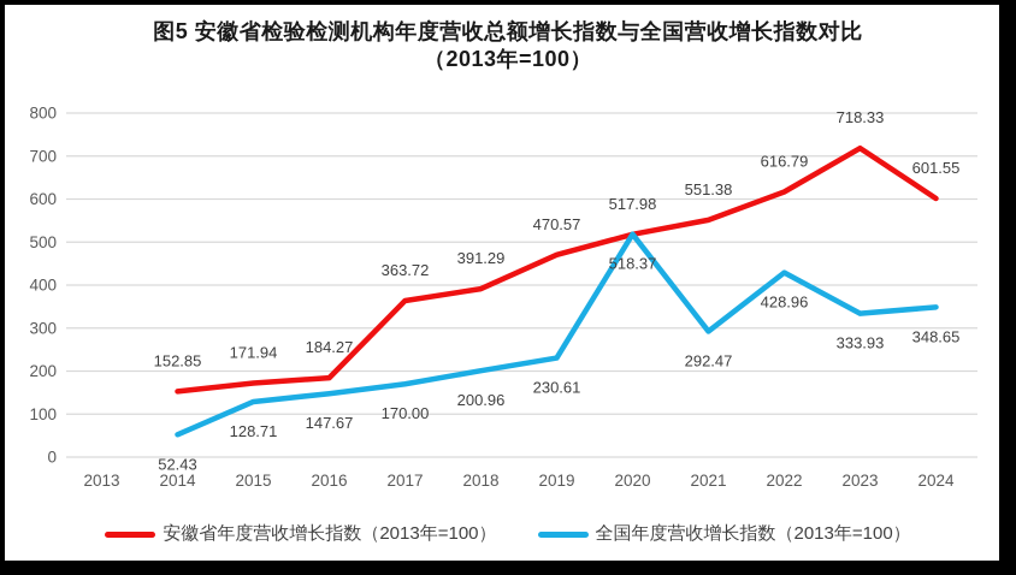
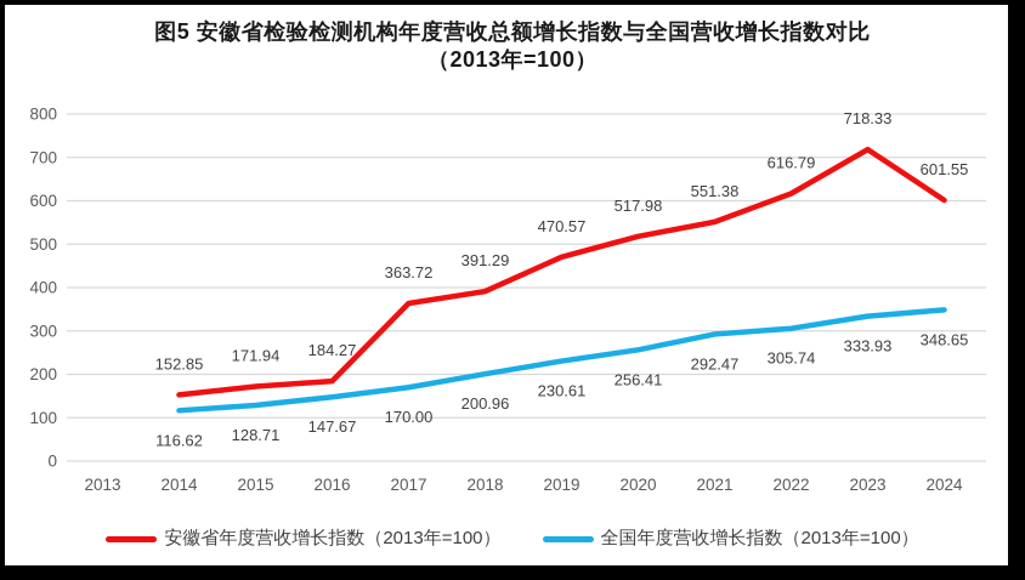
全国年度营收增长指数（2013年=100）/2014: 52.43 -> 116.62
全国年度营收增长指数（2013年=100）/2020: 518.37 -> 256.41
全国年度营收增长指数（2013年=100）/2022: 428.96 -> 305.74
